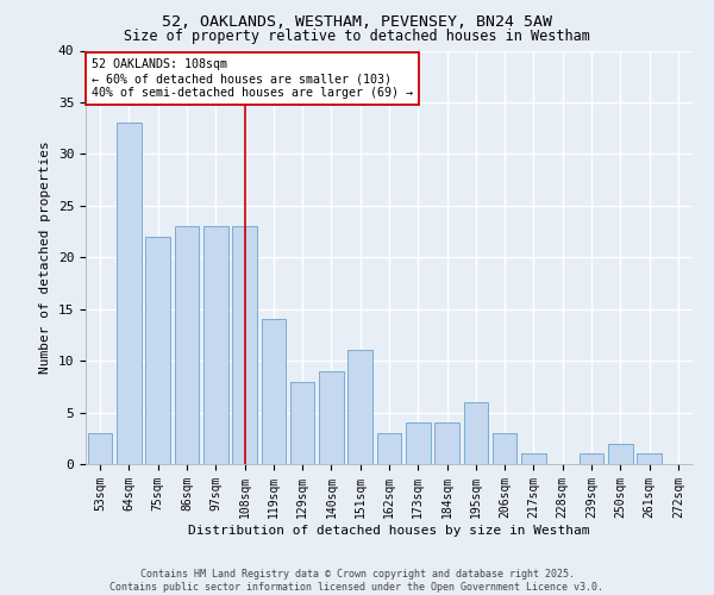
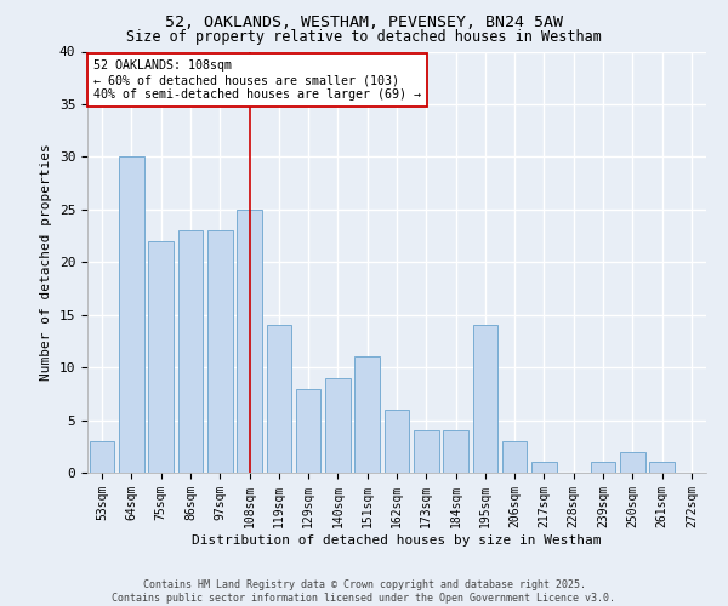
64sqm: 33 -> 30
108sqm: 23 -> 25
162sqm: 3 -> 6
195sqm: 6 -> 14
